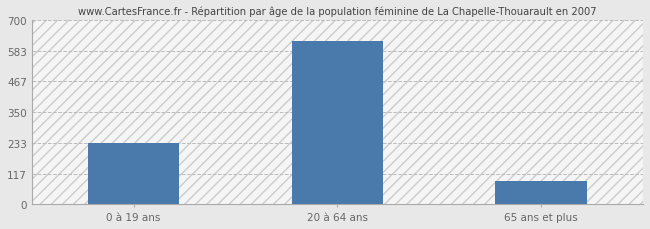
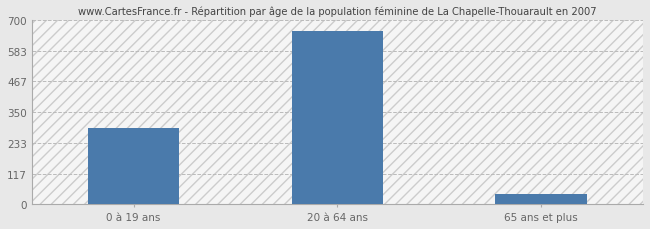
0 à 19 ans: 233 -> 290
20 à 64 ans: 620 -> 660
65 ans et plus: 90 -> 40
